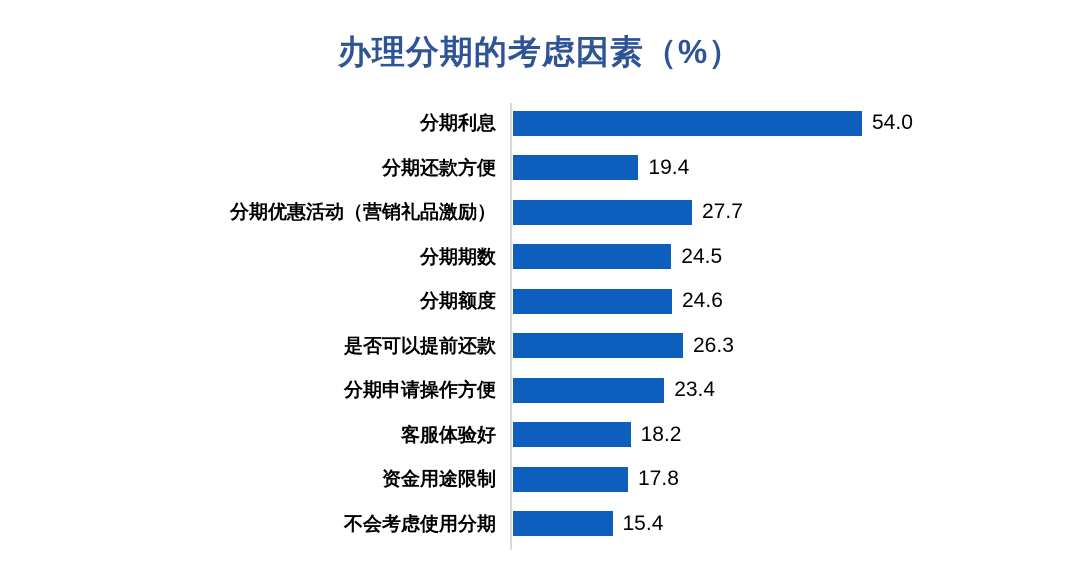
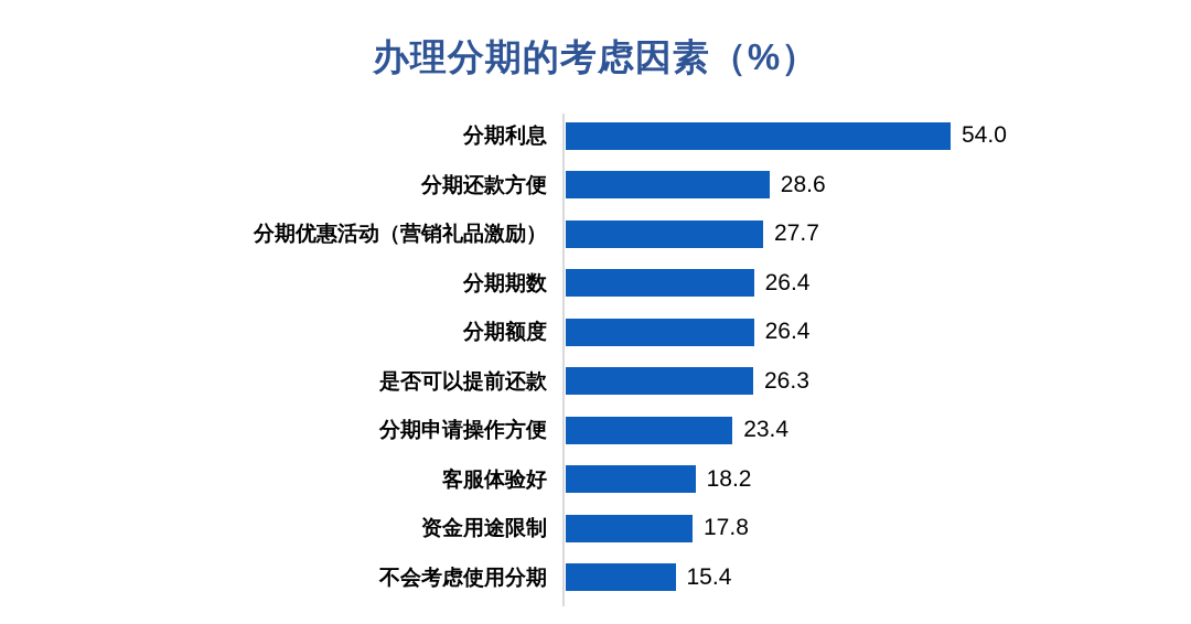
分期还款方便: 19.4 -> 28.6
分期期数: 24.5 -> 26.4
分期额度: 24.6 -> 26.4
